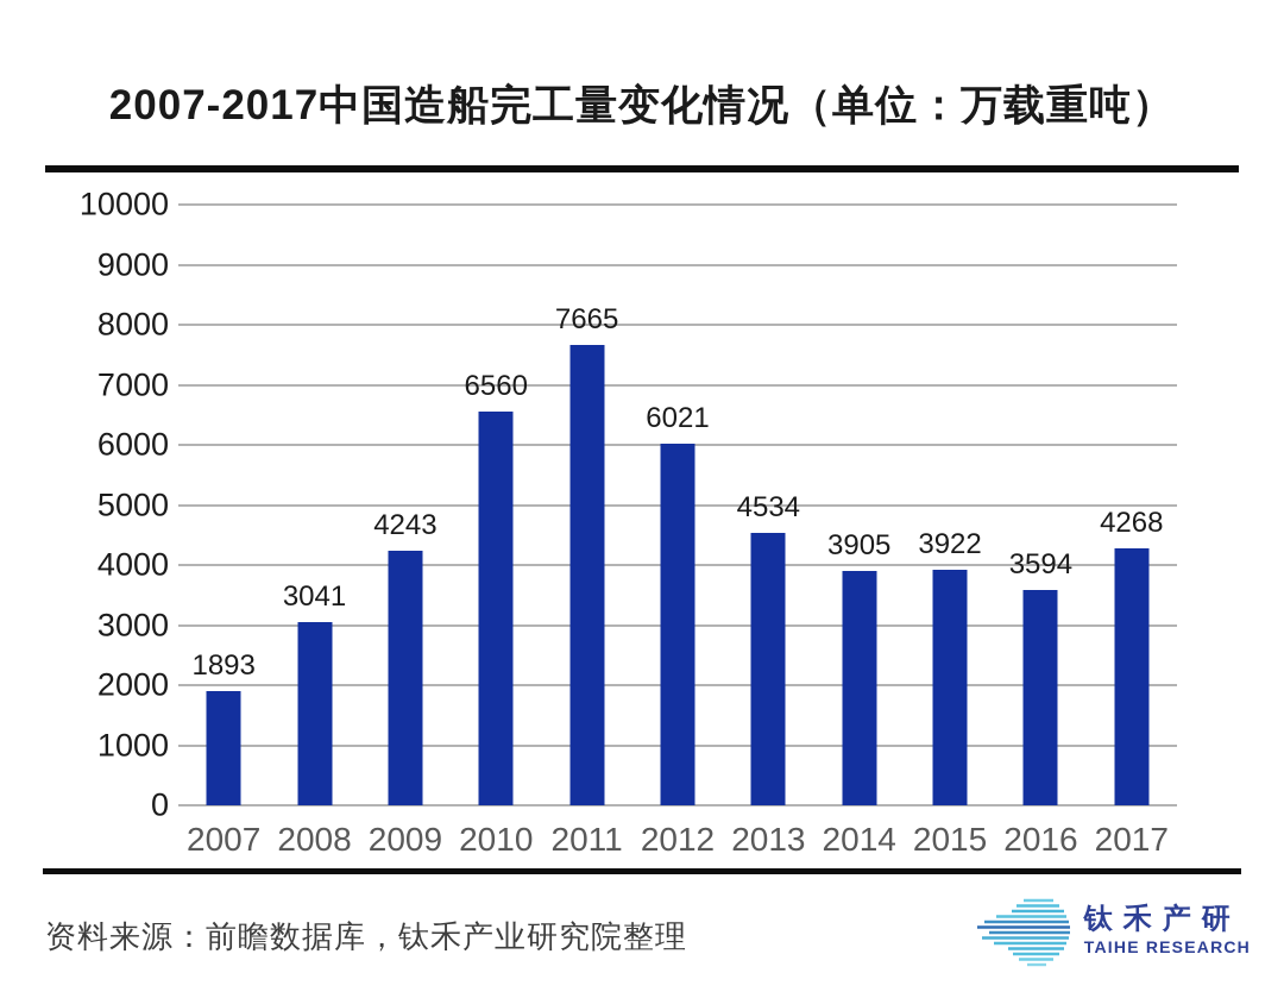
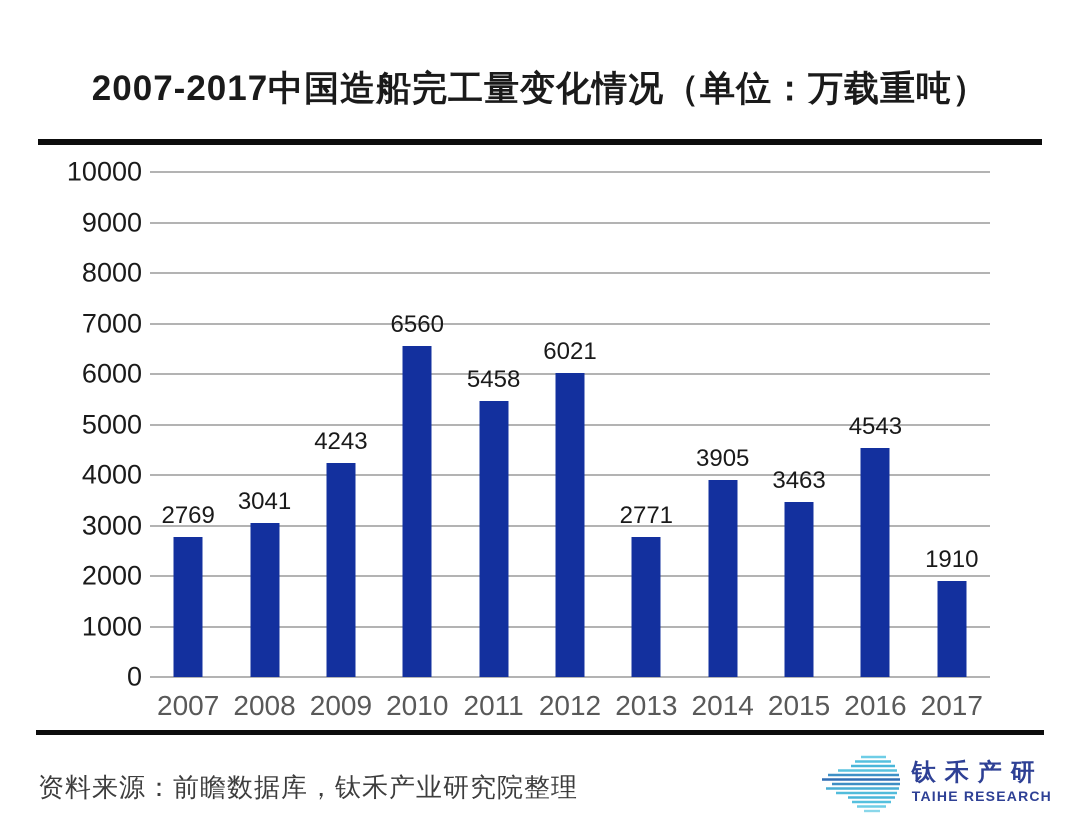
2007: 1893 -> 2769
2011: 7665 -> 5458
2013: 4534 -> 2771
2015: 3922 -> 3463
2016: 3594 -> 4543
2017: 4268 -> 1910
